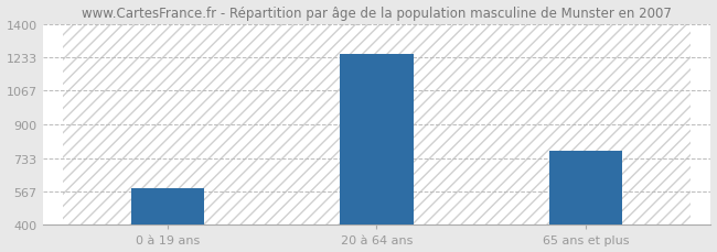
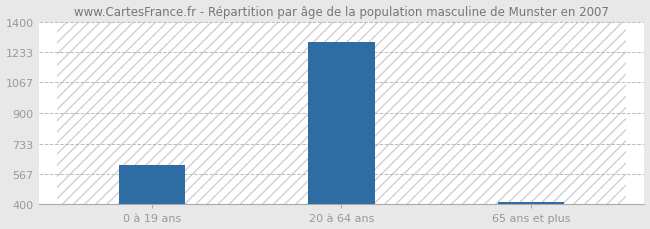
0 à 19 ans: 580 -> 610
20 à 64 ans: 1250 -> 1290
65 ans et plus: 770 -> 410
